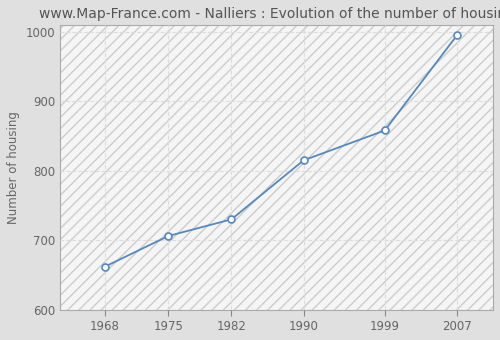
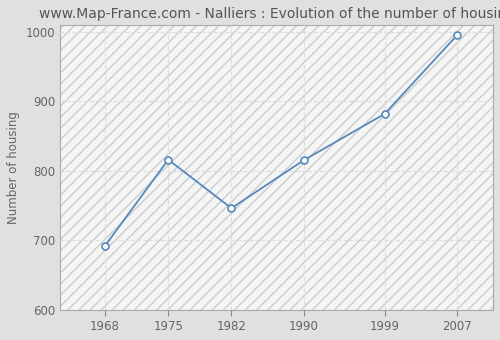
1968: 662 -> 692
1975: 706 -> 816
1982: 730 -> 746
1999: 858 -> 882
